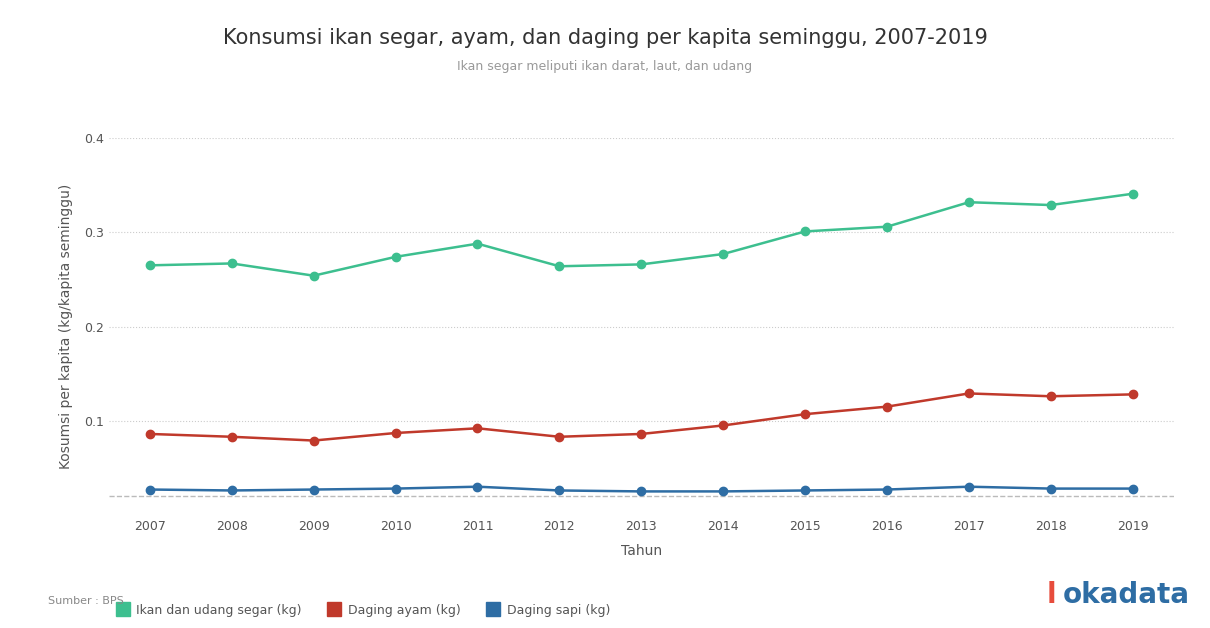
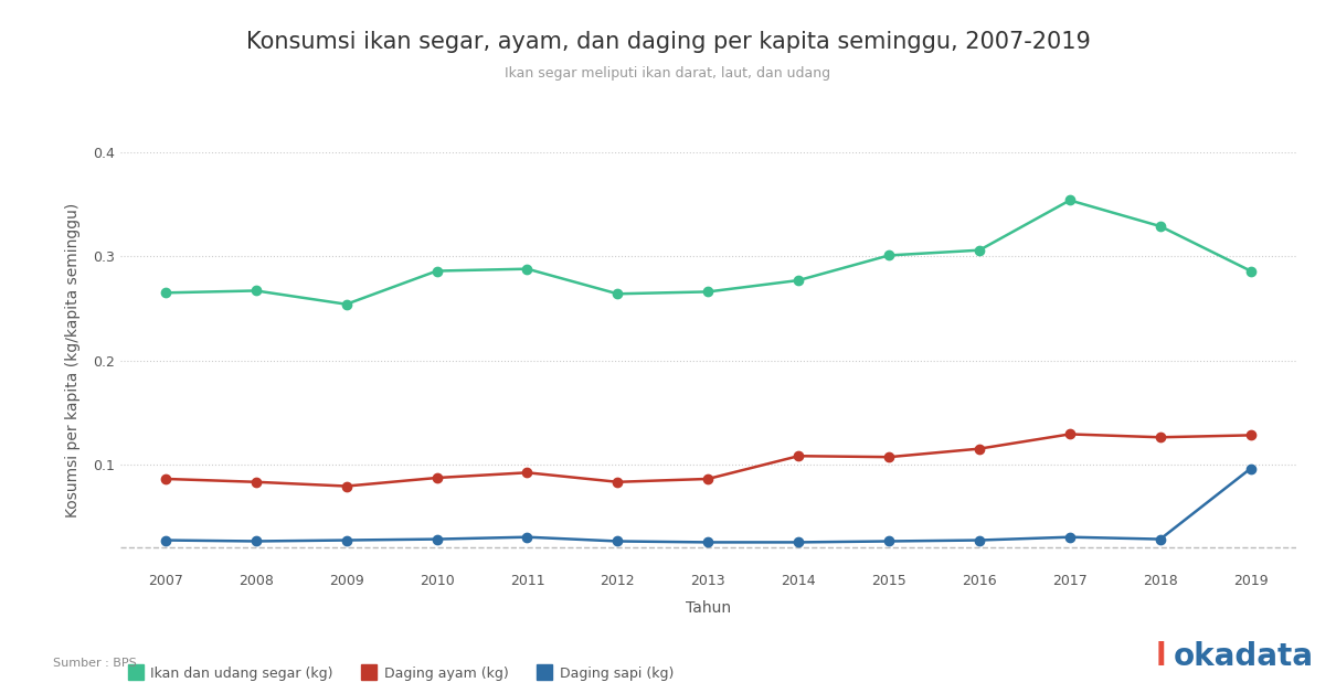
Ikan dan udang segar (kg)/2010: 0.274 -> 0.286
Daging ayam (kg)/2014: 0.095 -> 0.108
Ikan dan udang segar (kg)/2017: 0.332 -> 0.354
Ikan dan udang segar (kg)/2019: 0.341 -> 0.286
Daging sapi (kg)/2019: 0.028 -> 0.096
